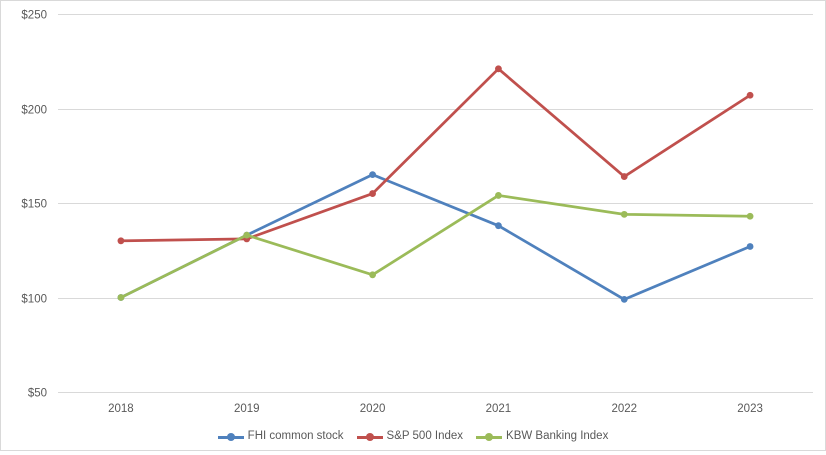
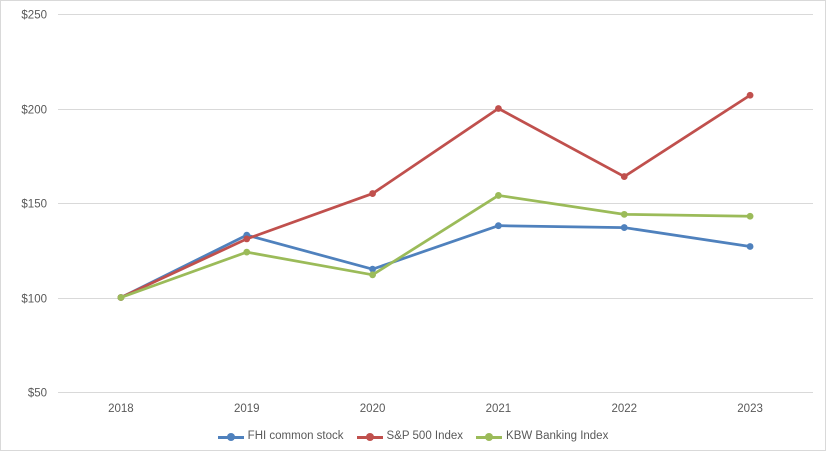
S&P 500 Index/2018: $130 -> $100
KBW Banking Index/2019: $133 -> $124
FHI common stock/2020: $165 -> $115
S&P 500 Index/2021: $221 -> $200
FHI common stock/2022: $99 -> $137
